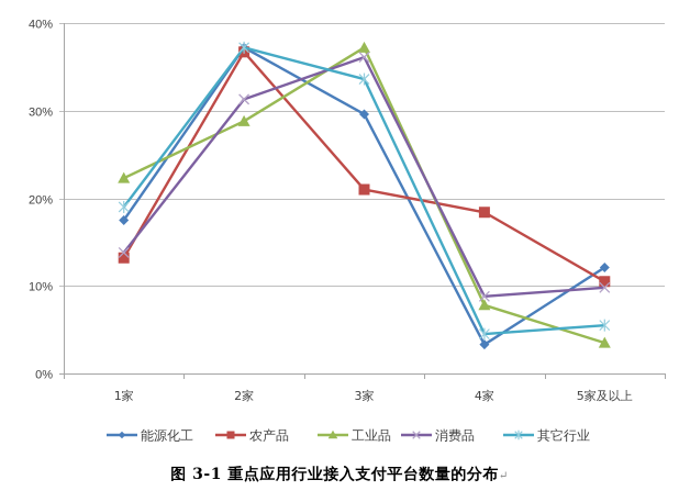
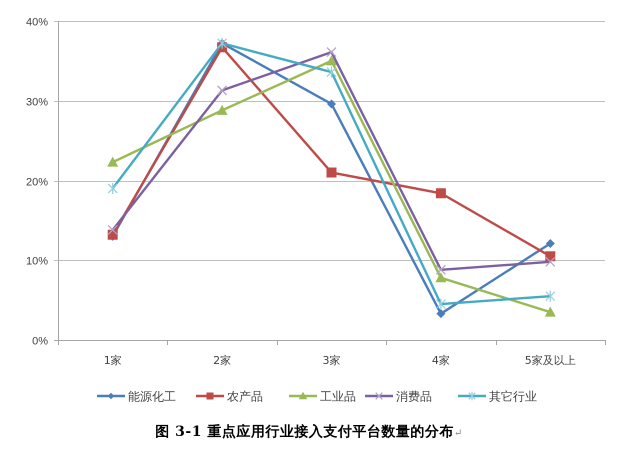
能源化工/1家: 18% -> 13%
工业品/3家: 37% -> 35%
